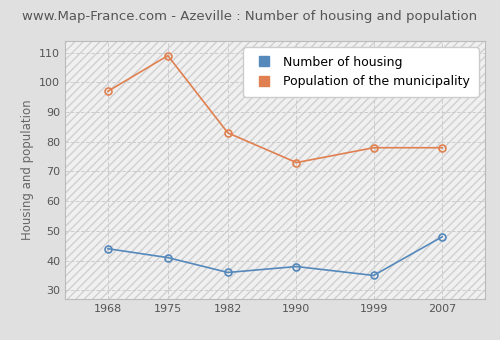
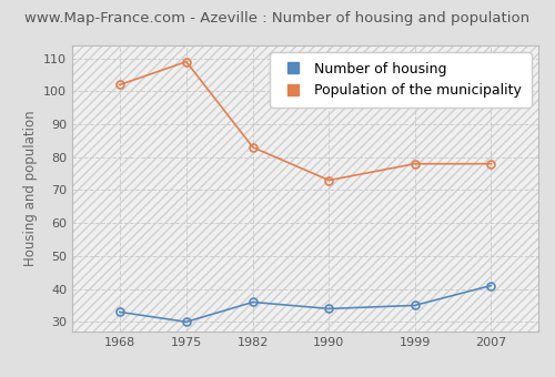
Number of housing/1968: 44 -> 33
Population of the municipality/1968: 97 -> 102
Number of housing/1975: 41 -> 30
Number of housing/1990: 38 -> 34
Number of housing/2007: 48 -> 41
